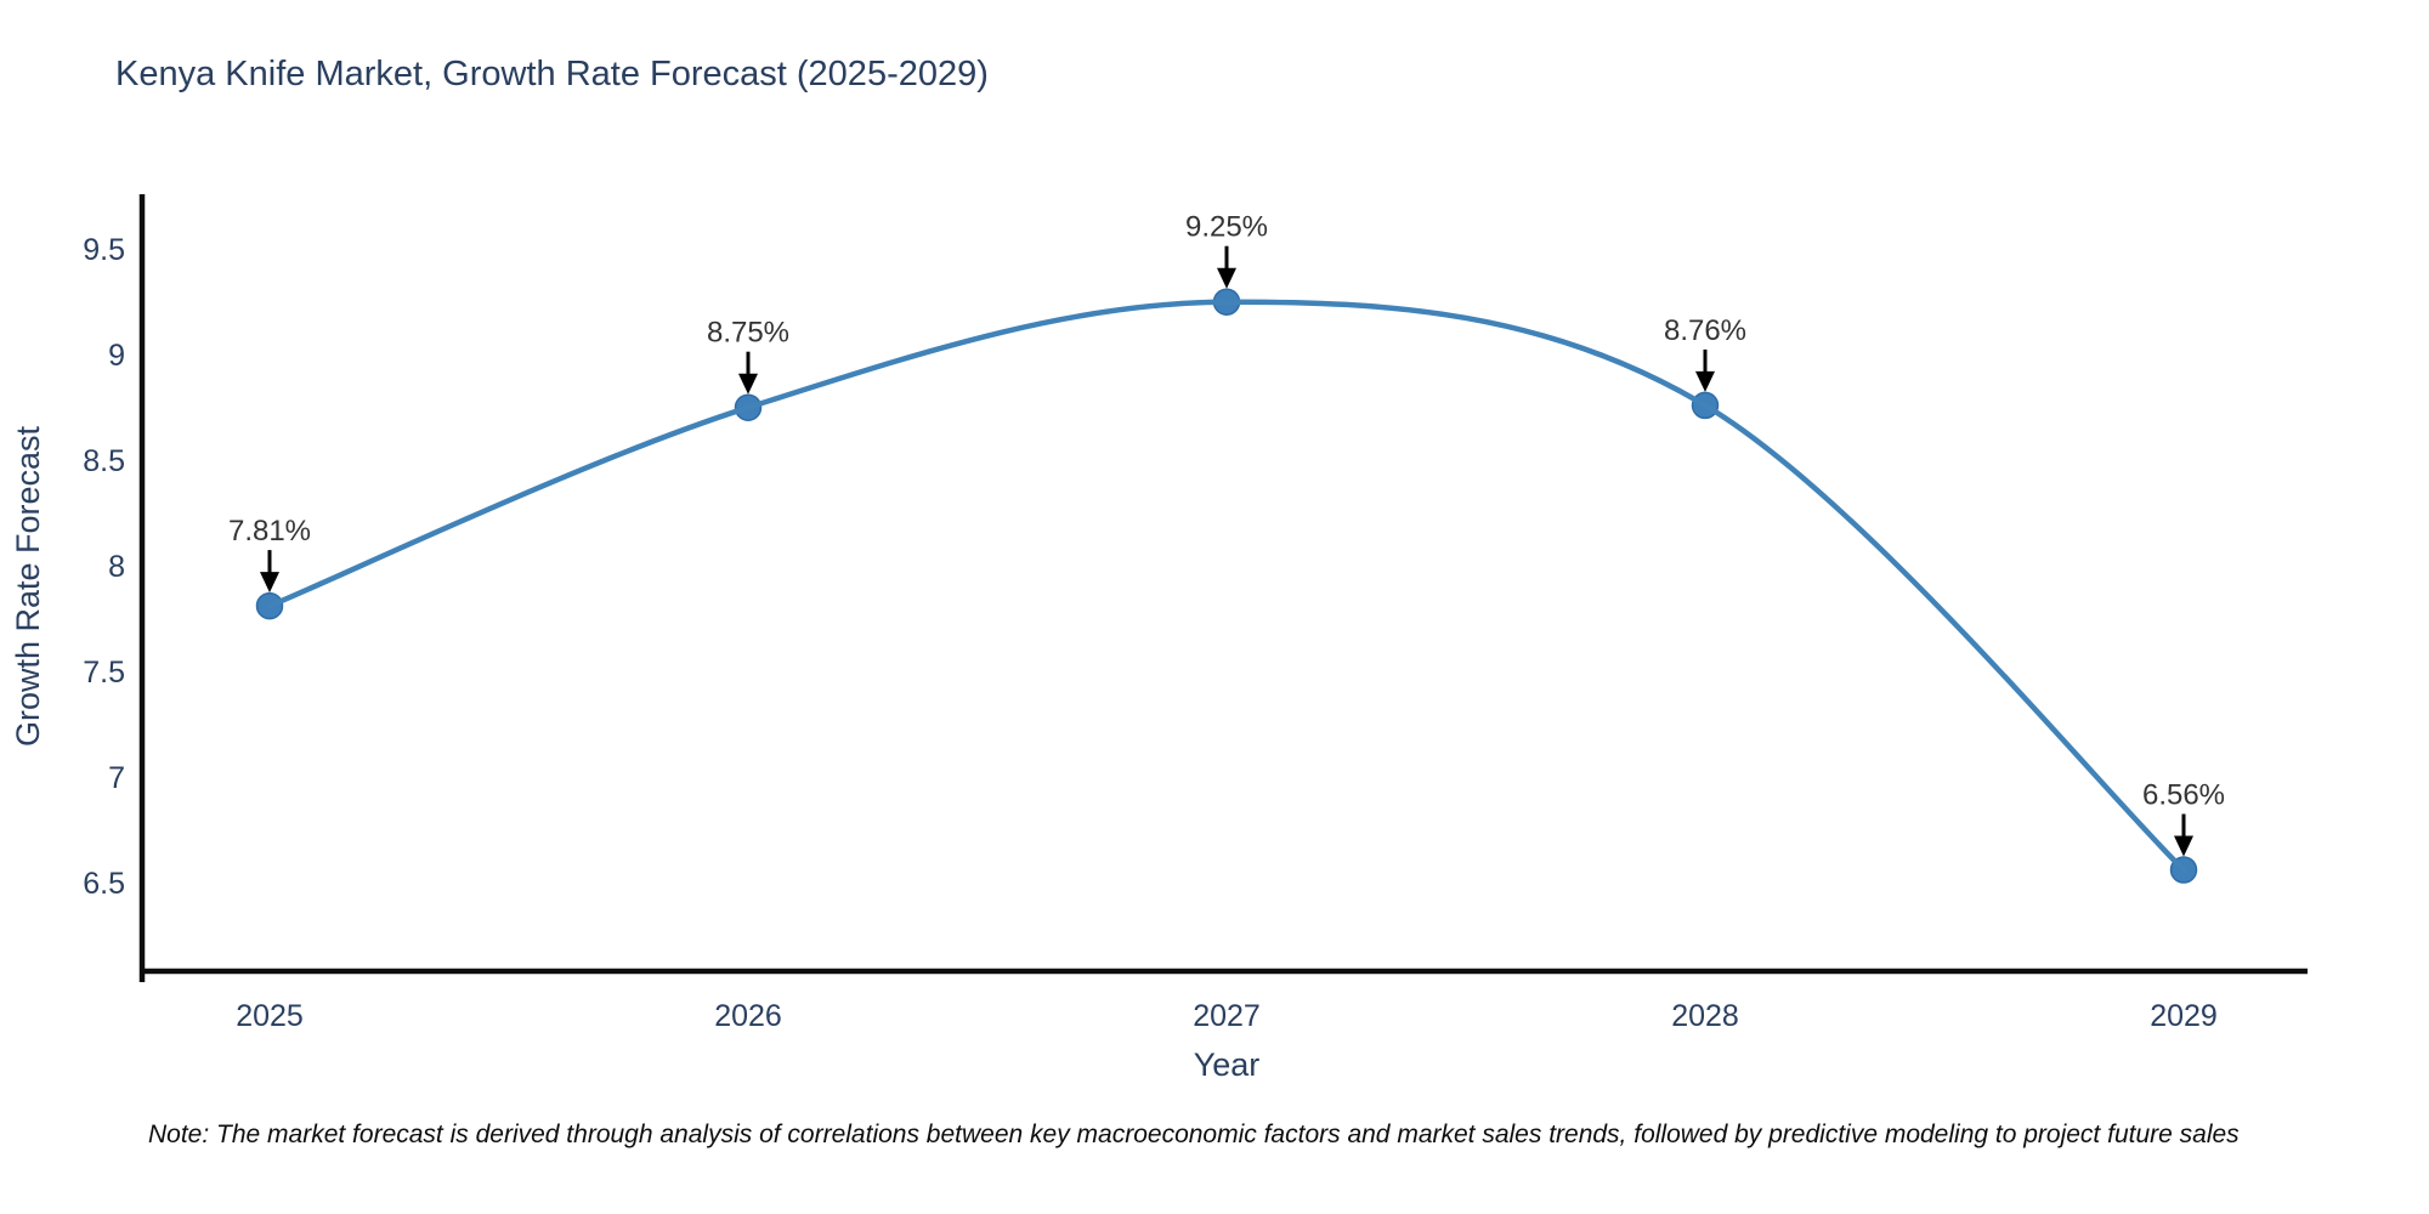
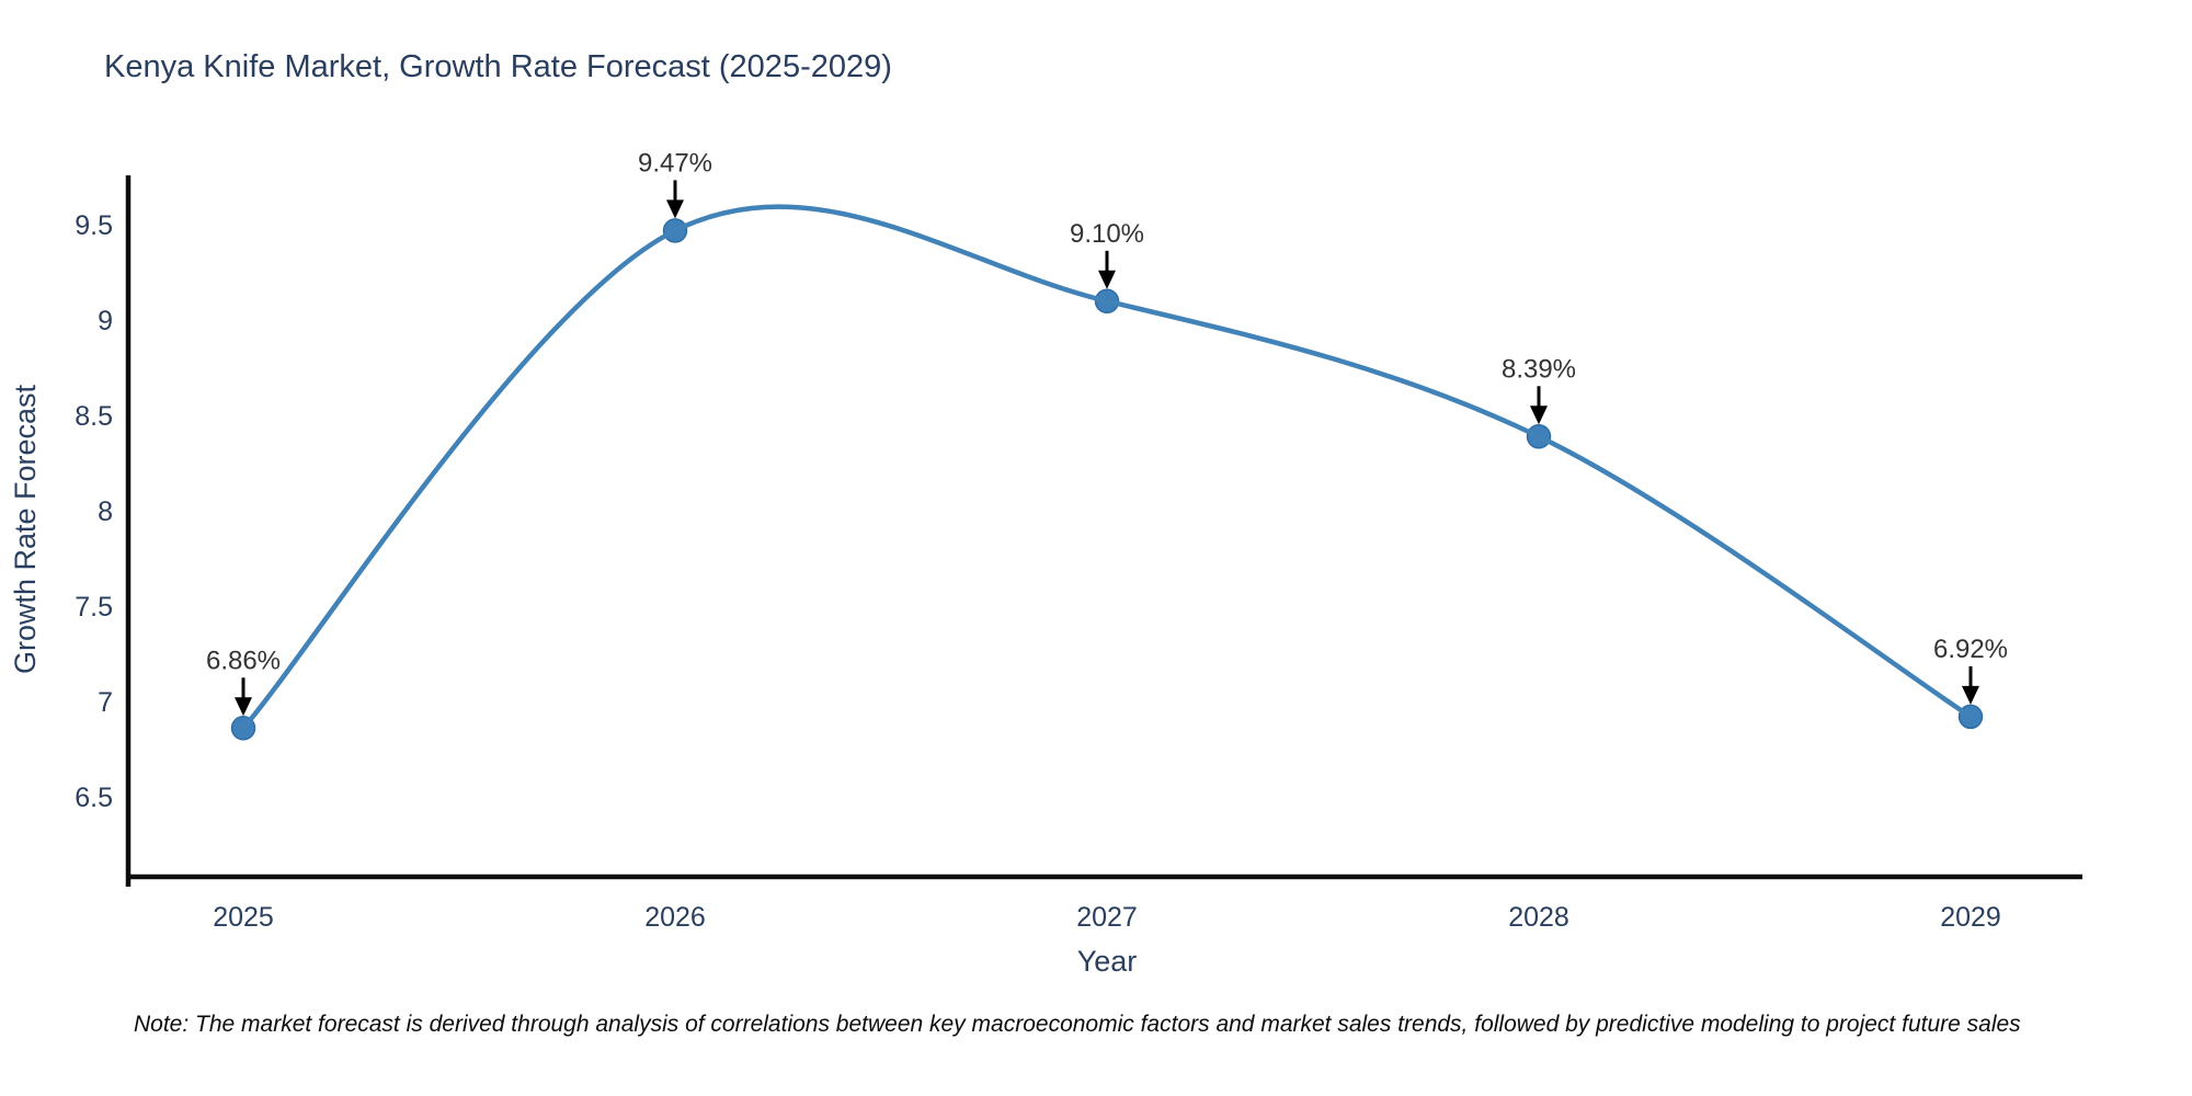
2025: 7.81% -> 6.86%
2026: 8.75% -> 9.47%
2027: 9.25% -> 9.10%
2028: 8.76% -> 8.39%
2029: 6.56% -> 6.92%
